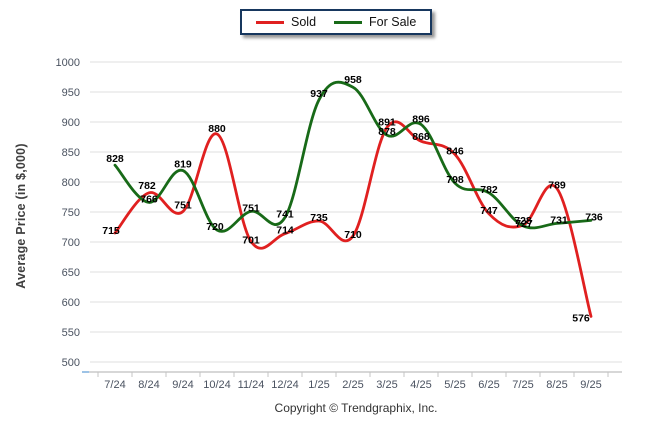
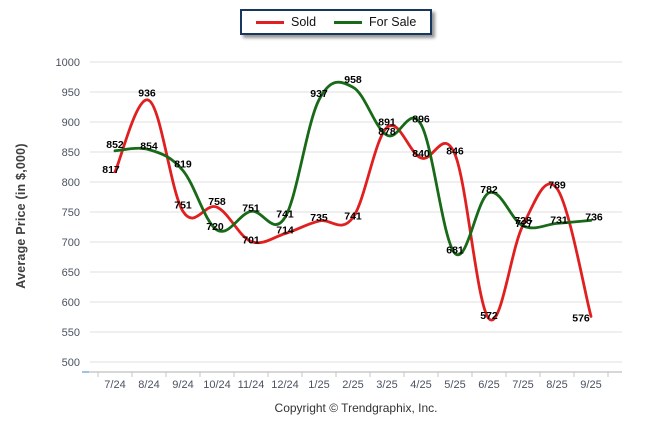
Sold/7/24: 715 -> 817
For Sale/7/24: 828 -> 852
Sold/8/24: 782 -> 936
For Sale/8/24: 766 -> 854
Sold/10/24: 880 -> 758
Sold/2/25: 710 -> 741
Sold/4/25: 868 -> 840
For Sale/5/25: 798 -> 681
Sold/6/25: 747 -> 572
